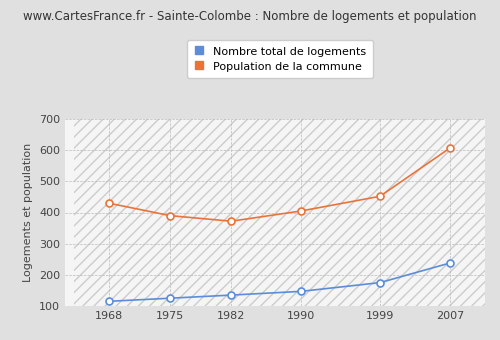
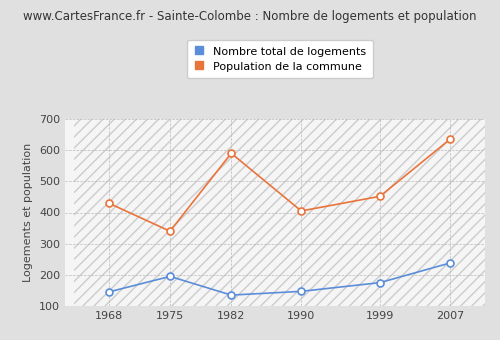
Nombre total de logements/1968: 115 -> 145
Nombre total de logements/1975: 125 -> 195
Population de la commune/1975: 390 -> 340
Population de la commune/1982: 372 -> 590
Population de la commune/2007: 607 -> 635
